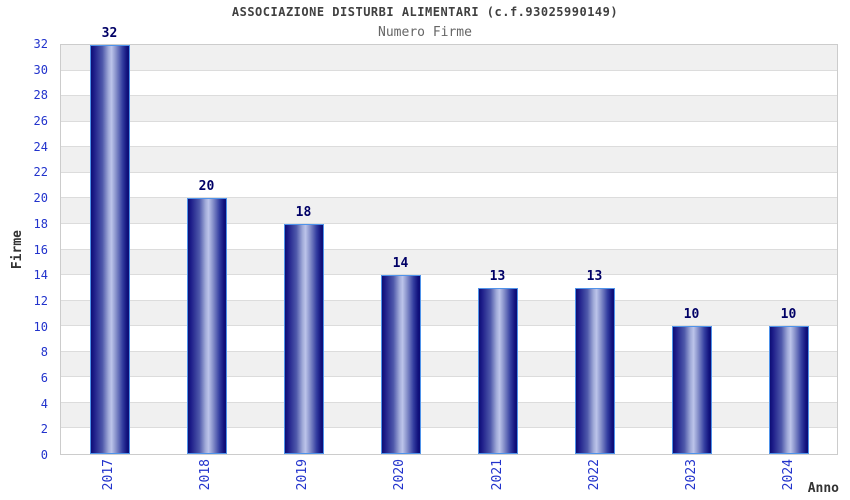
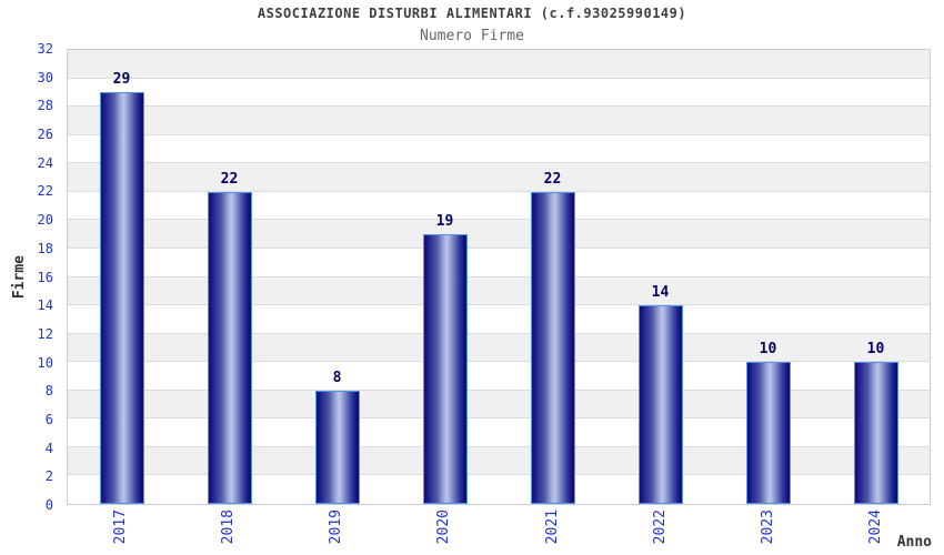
2017: 32 -> 29
2018: 20 -> 22
2019: 18 -> 8
2020: 14 -> 19
2021: 13 -> 22
2022: 13 -> 14
